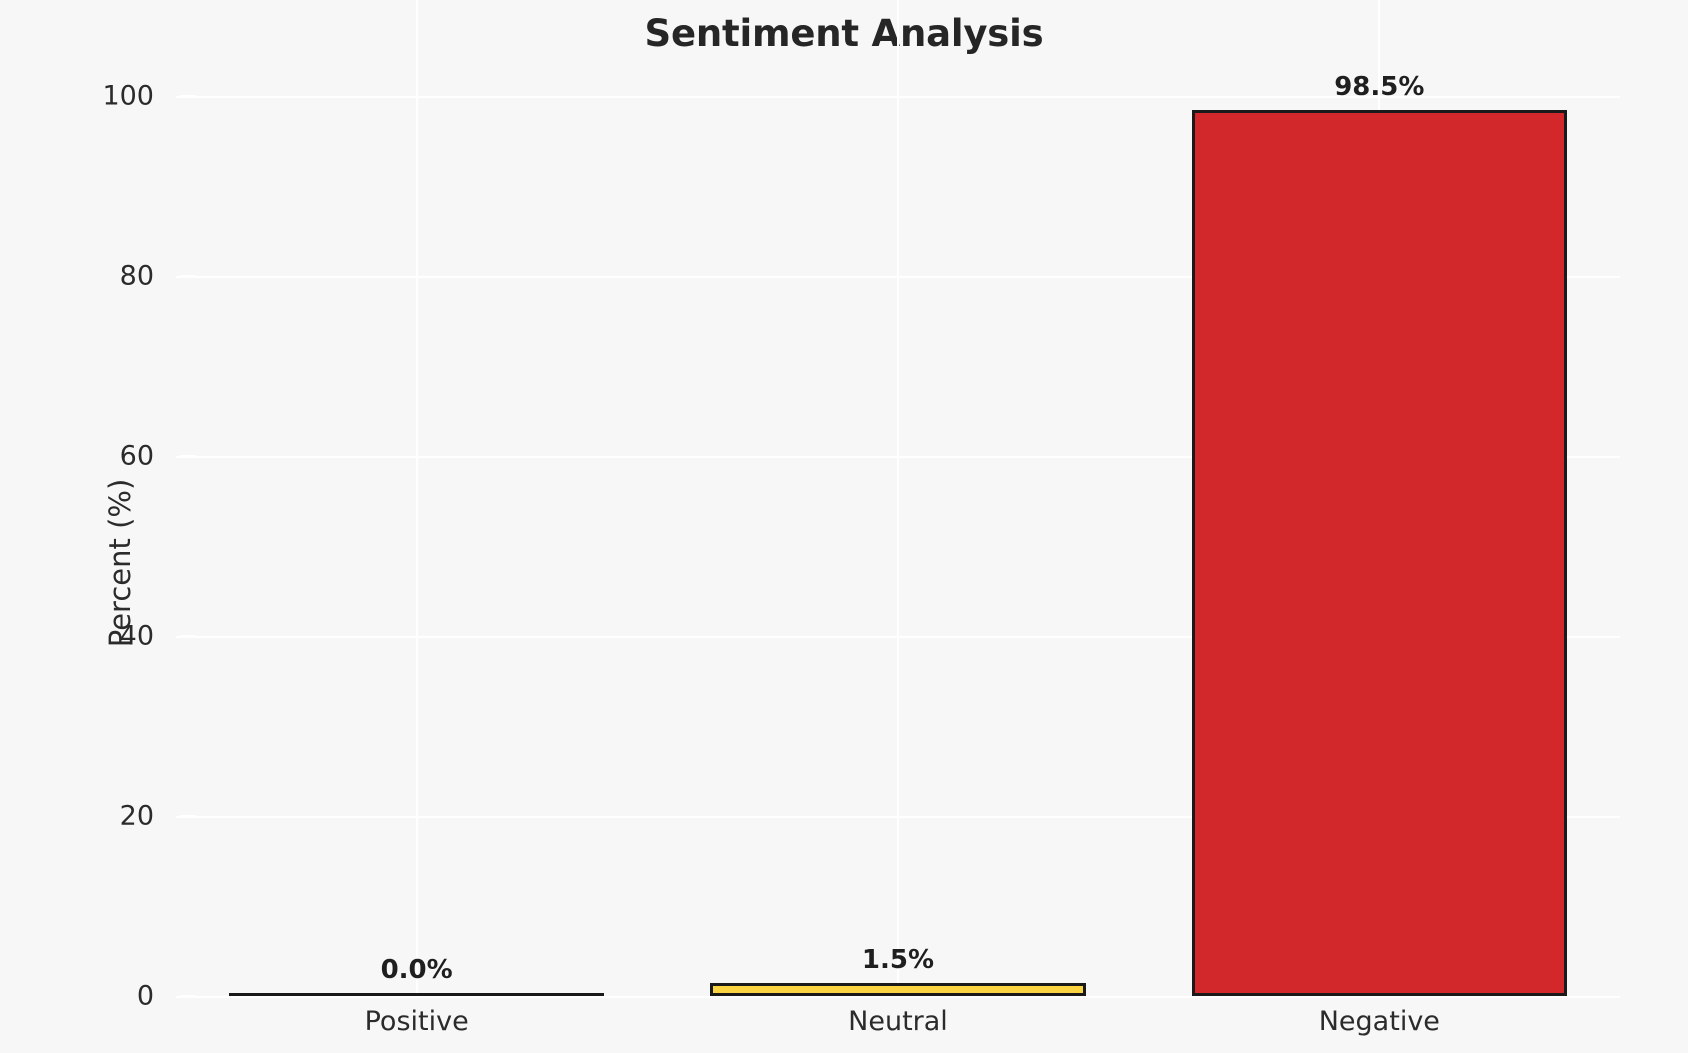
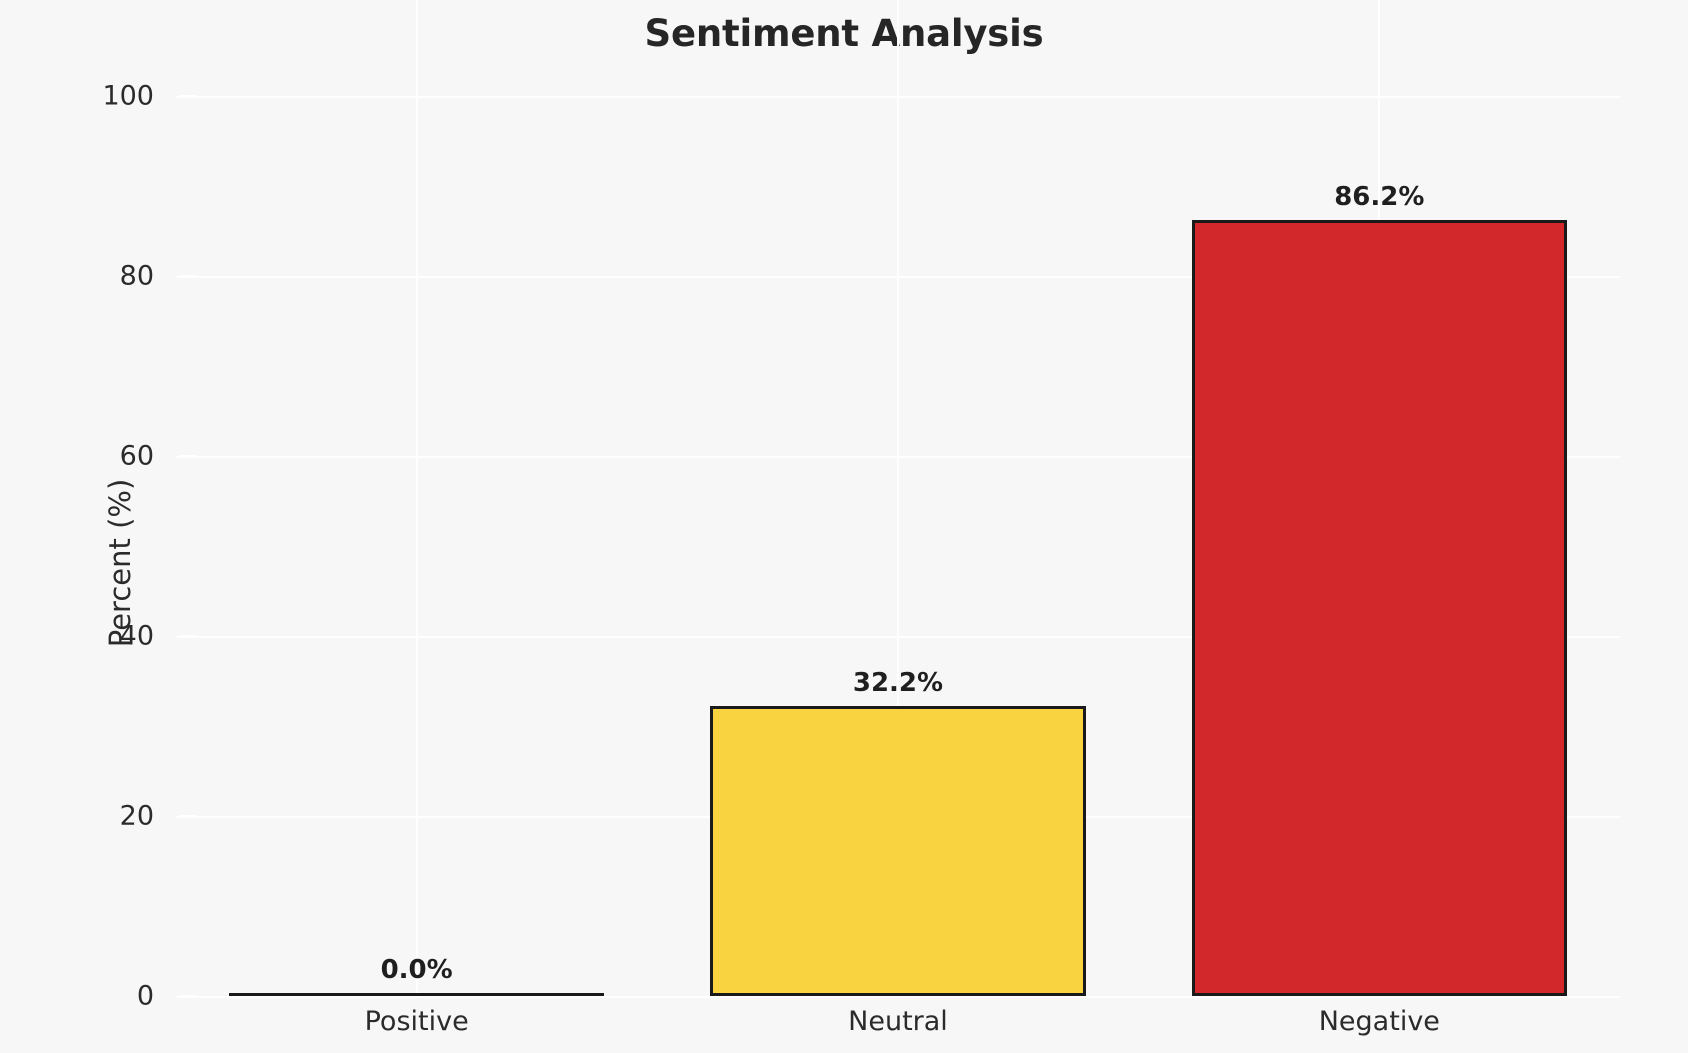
Neutral: 1.5% -> 32.2%
Negative: 98.5% -> 86.2%
